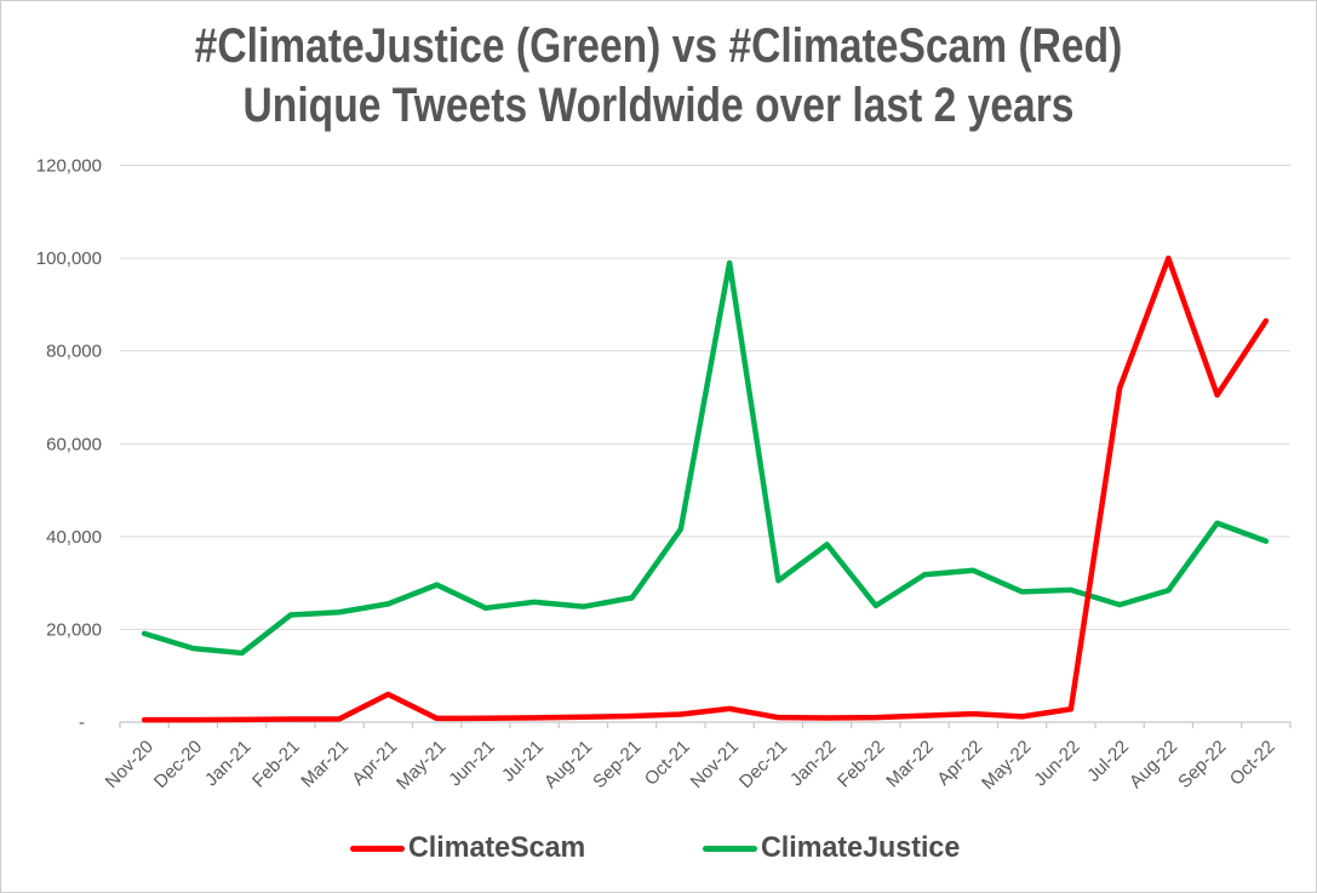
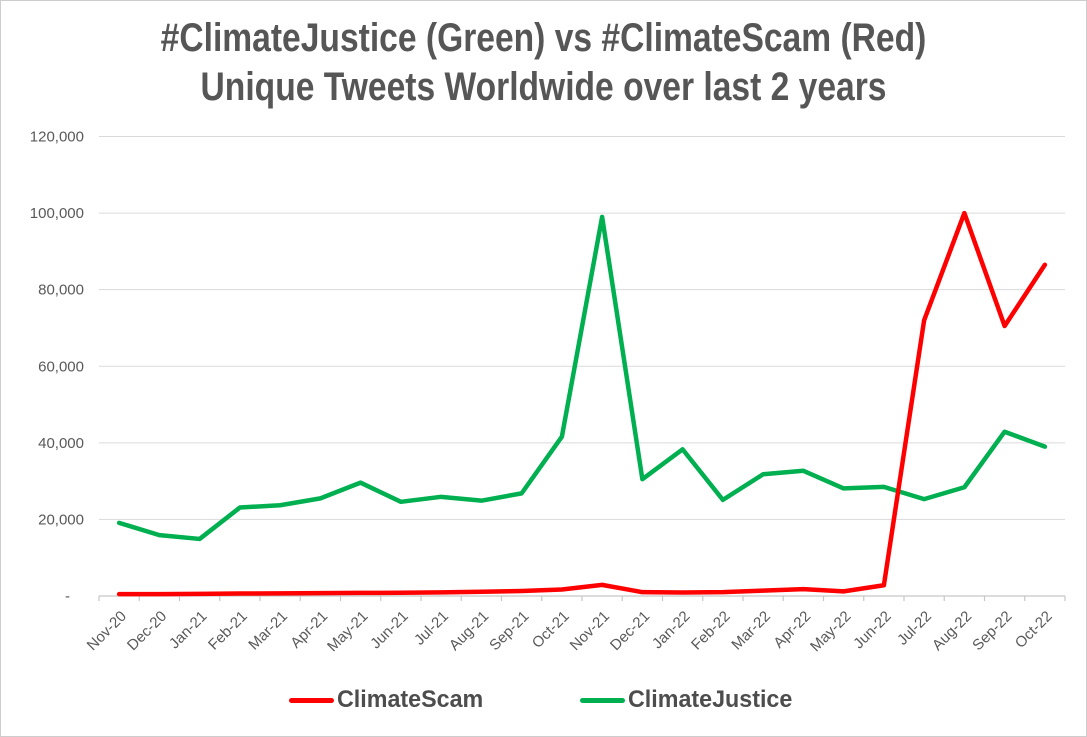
ClimateScam/Apr-21: 6000 -> 1000
